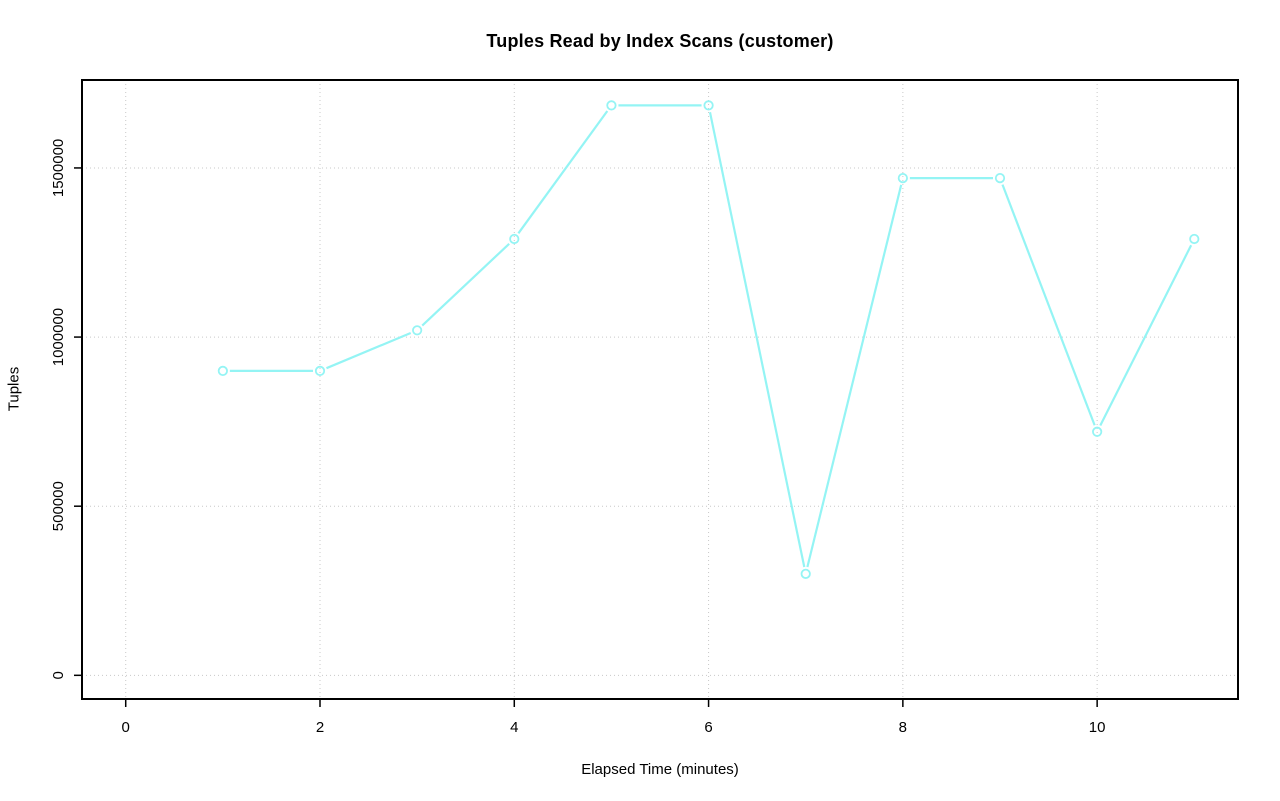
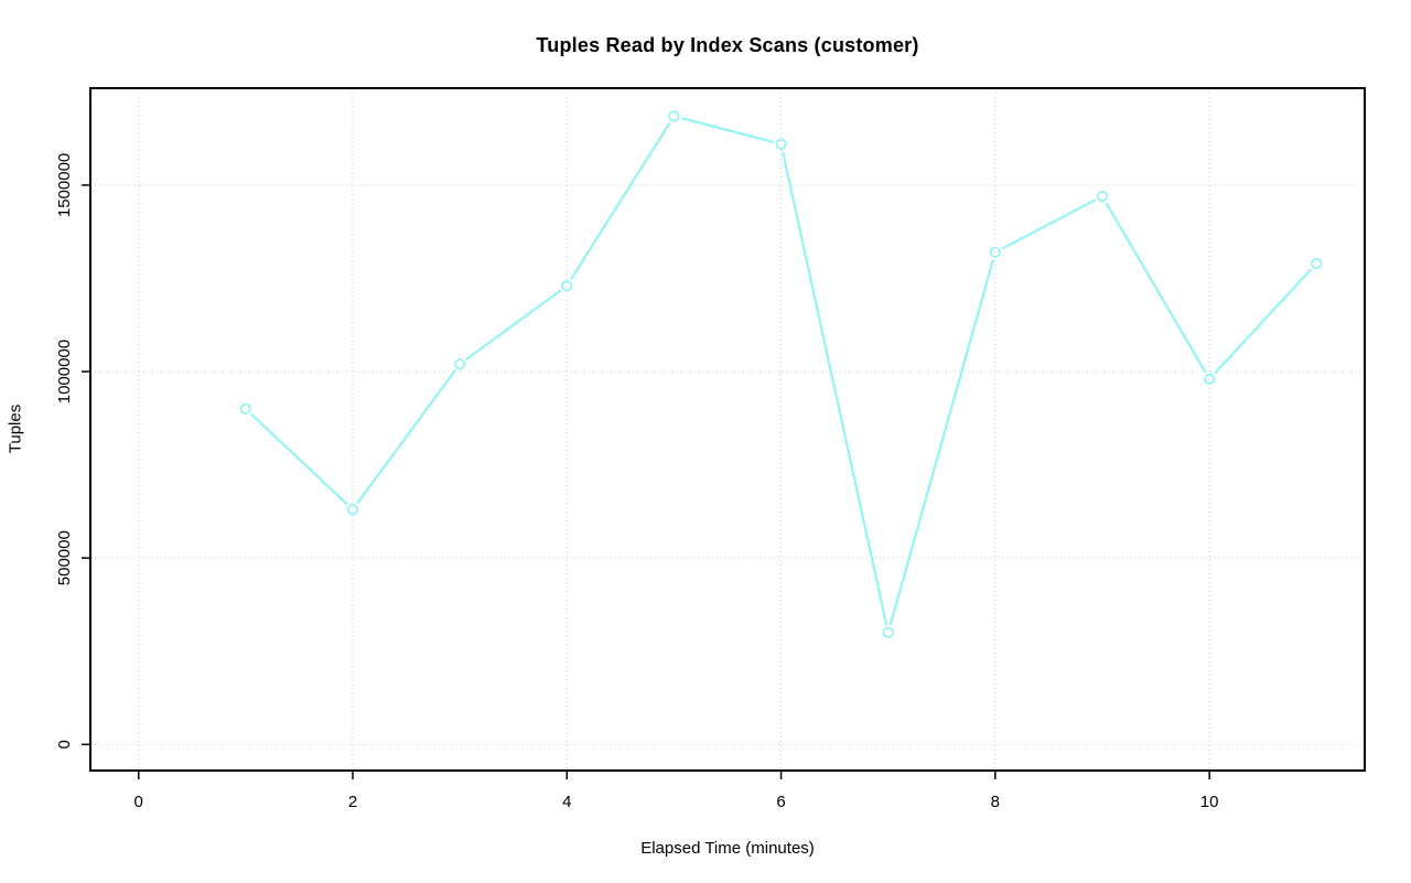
2: 900000 -> 630000
4: 1290000 -> 1230000
6: 1680000 -> 1610000
8: 1470000 -> 1320000
10: 720000 -> 980000
